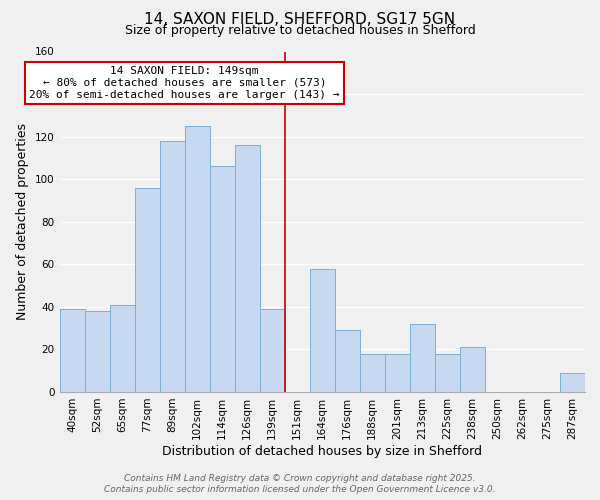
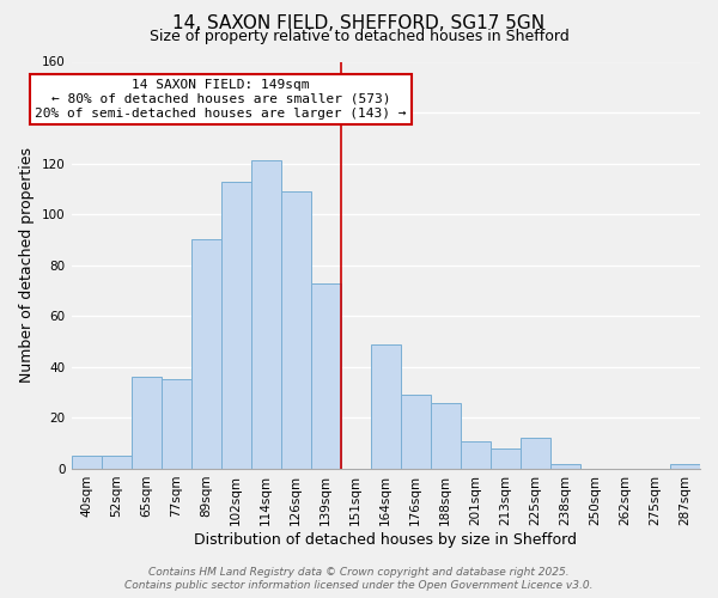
40sqm: 39 -> 5
52sqm: 38 -> 5
65sqm: 41 -> 36
77sqm: 96 -> 35
89sqm: 118 -> 90
102sqm: 125 -> 113
114sqm: 106 -> 121
126sqm: 116 -> 109
139sqm: 39 -> 73
164sqm: 58 -> 49
188sqm: 18 -> 26
201sqm: 18 -> 11
213sqm: 32 -> 8
225sqm: 18 -> 12
238sqm: 21 -> 2
287sqm: 9 -> 2
